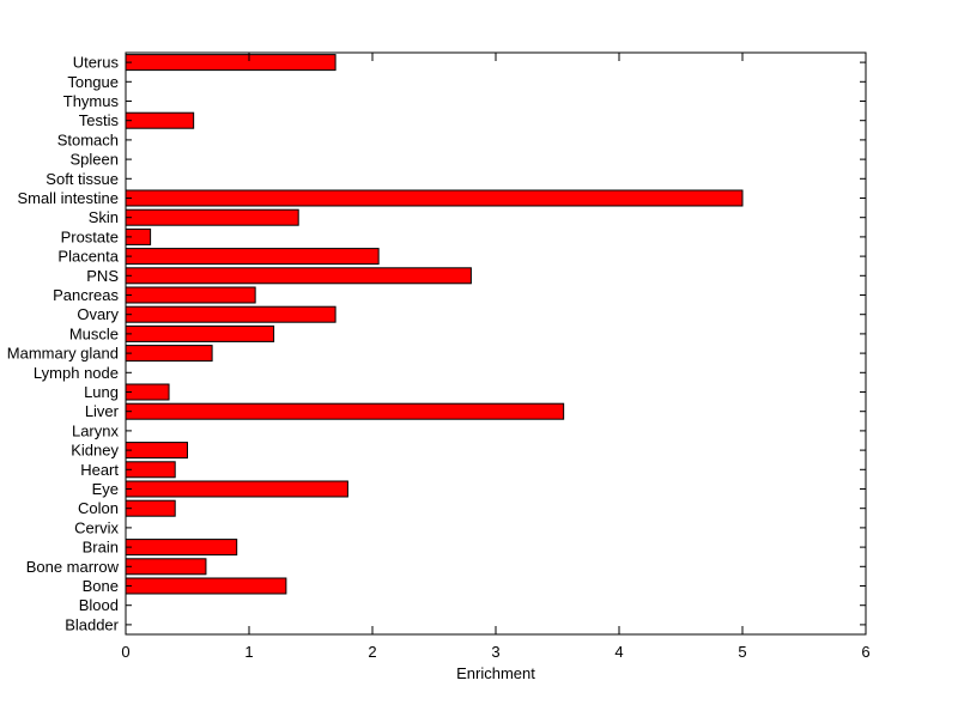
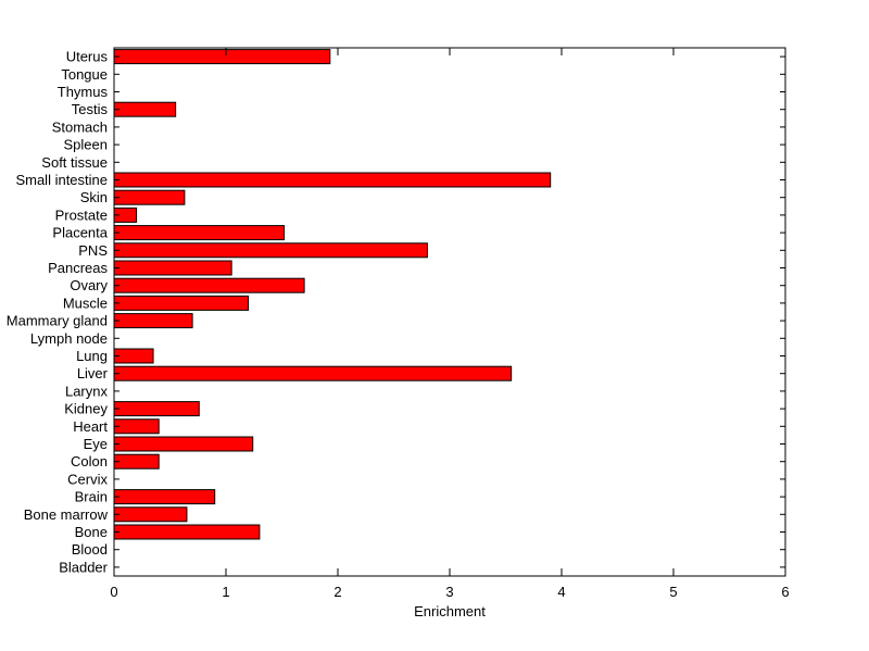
Uterus: 1.70 -> 1.93
Small intestine: 5.00 -> 3.90
Skin: 1.40 -> 0.63
Placenta: 2.05 -> 1.52
Kidney: 0.50 -> 0.76
Eye: 1.80 -> 1.24
